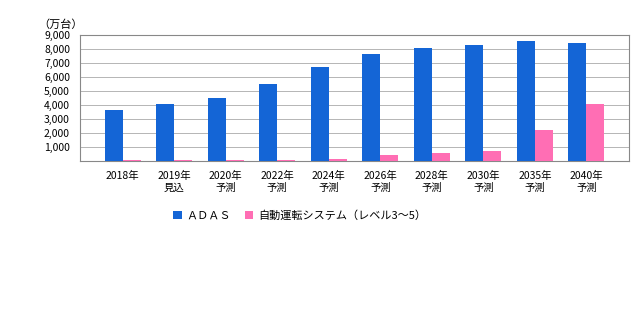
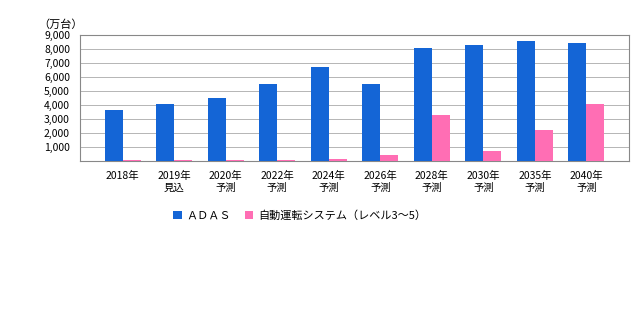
ＡＤＡＳ/2026年 予測: 7,600 -> 5,500
自動運転システム（レベル3～5）/2028年 予測: 600 -> 3,300
